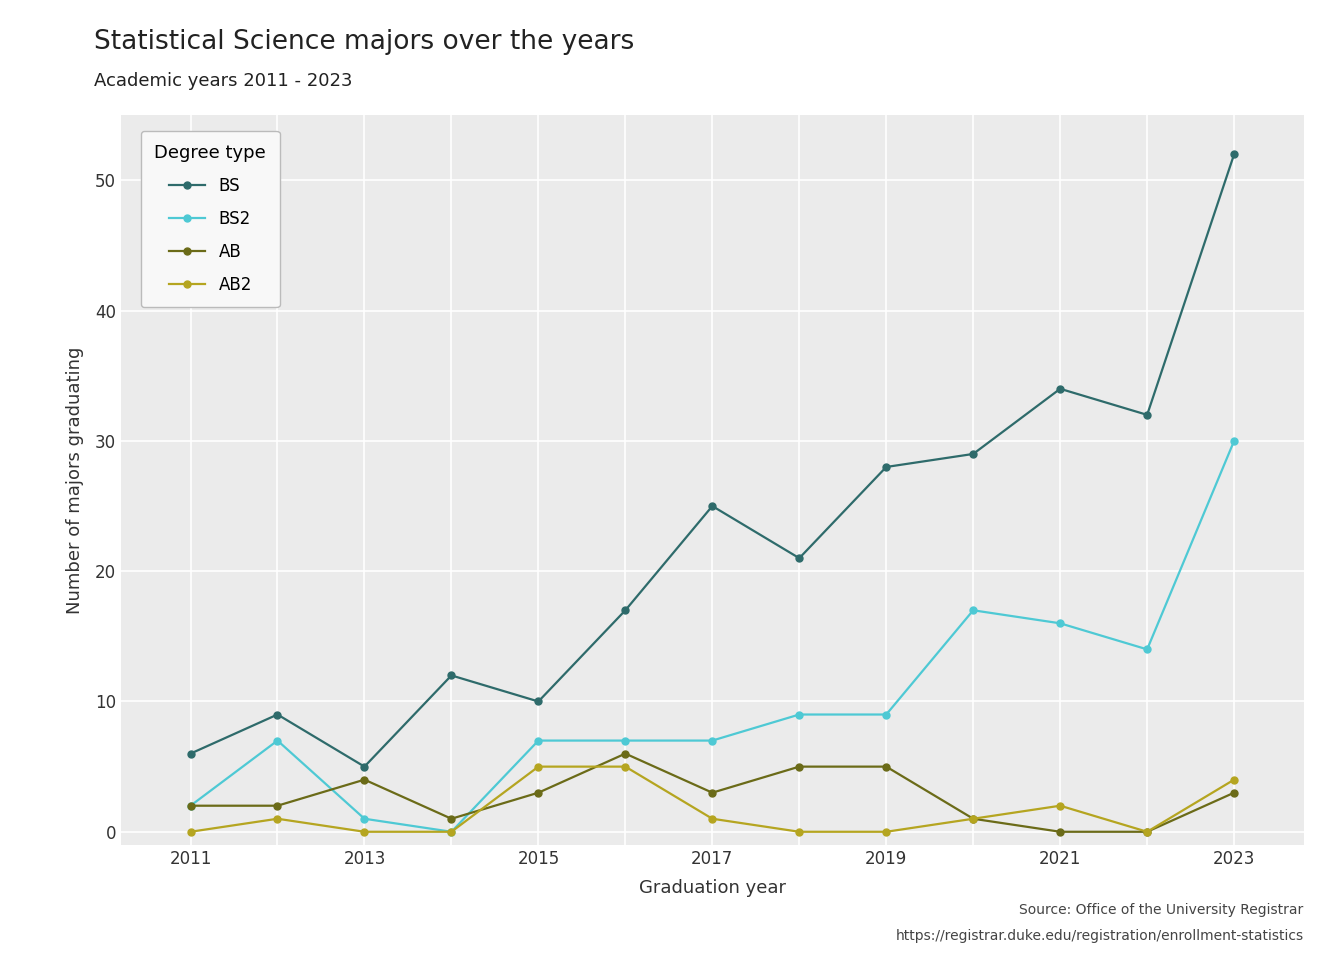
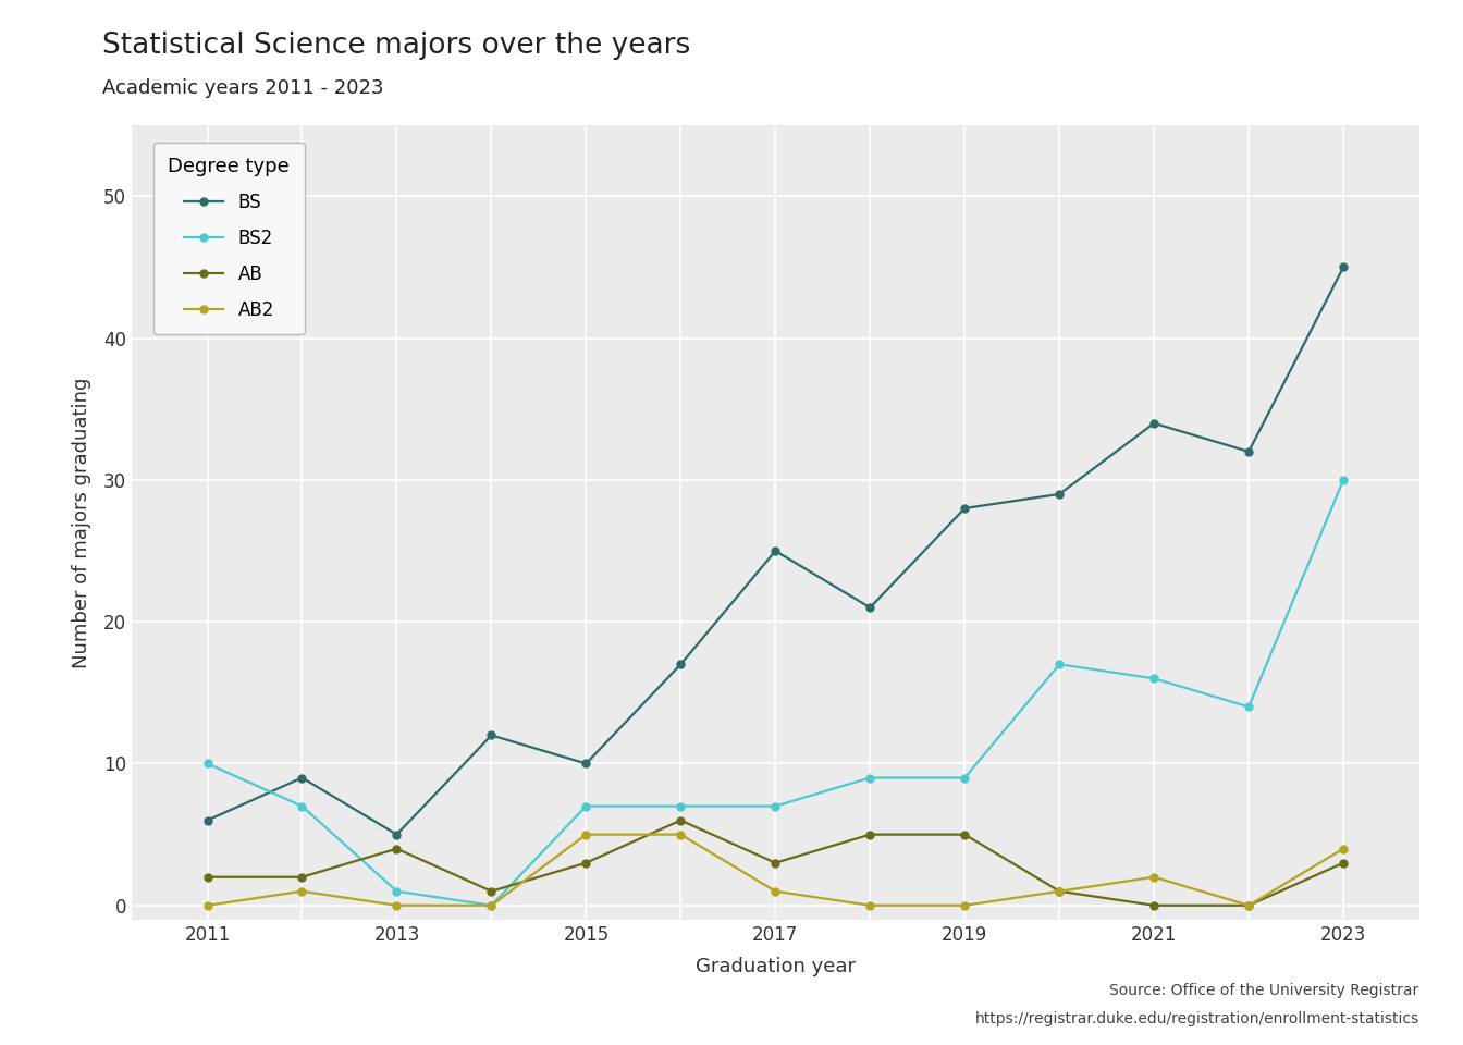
BS2/2011: 2 -> 10
BS/2023: 52 -> 45
